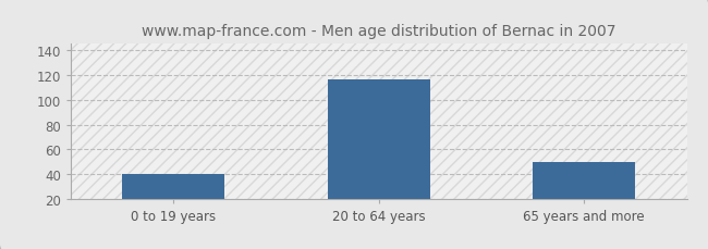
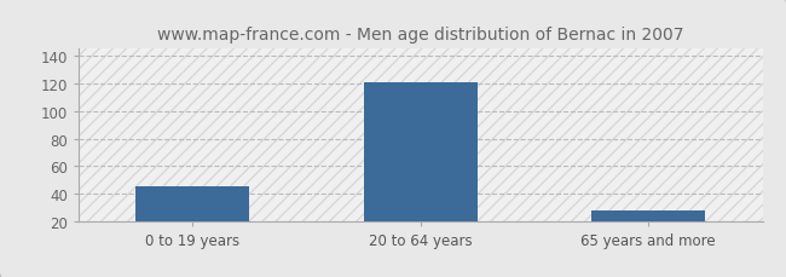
0 to 19 years: 40 -> 45
20 to 64 years: 116 -> 121
65 years and more: 50 -> 28
